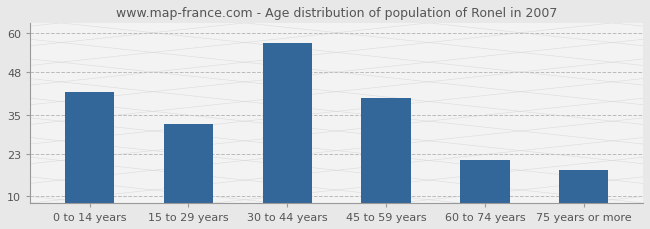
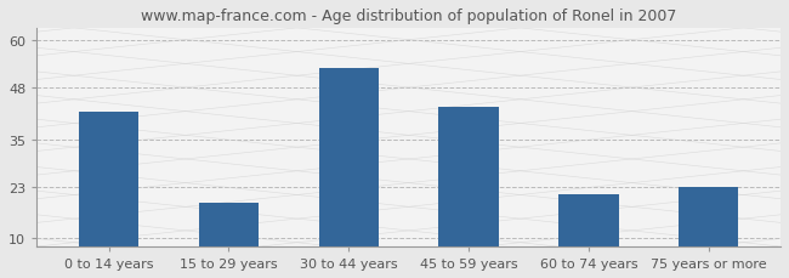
15 to 29 years: 32 -> 19
30 to 44 years: 57 -> 53
45 to 59 years: 40 -> 43
75 years or more: 18 -> 23
